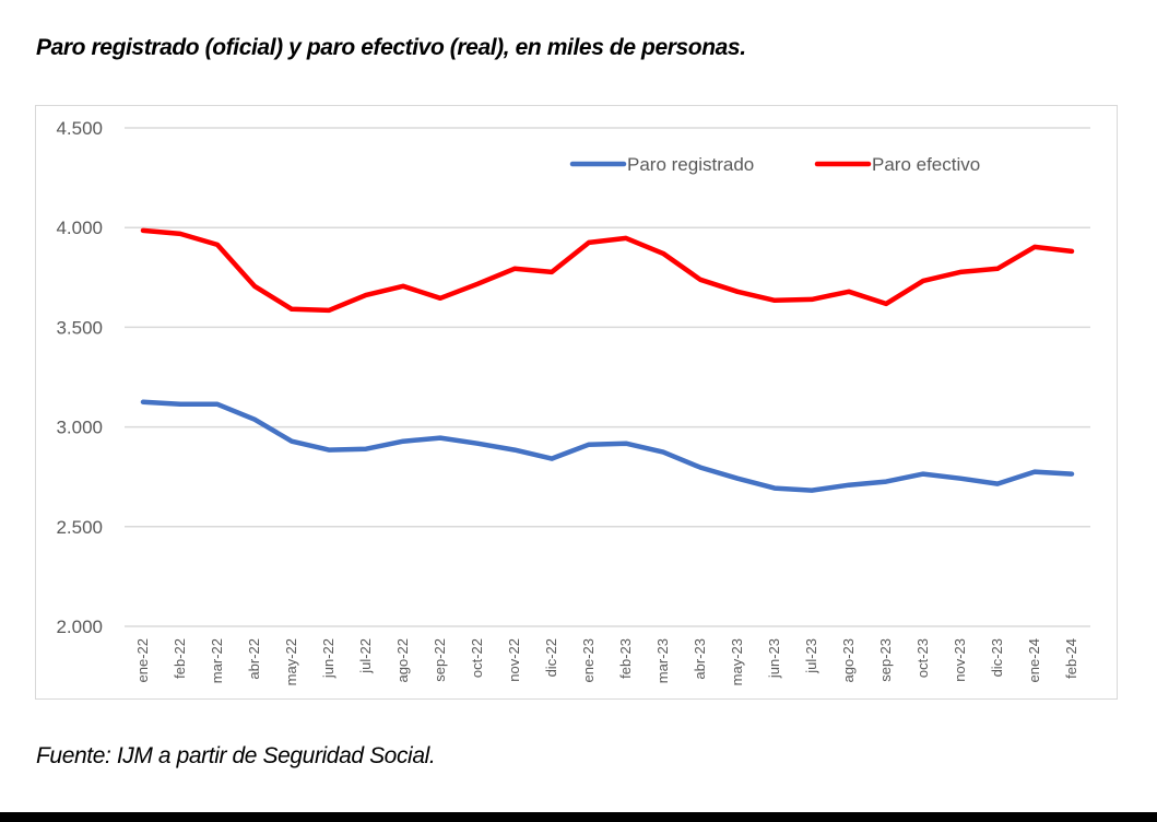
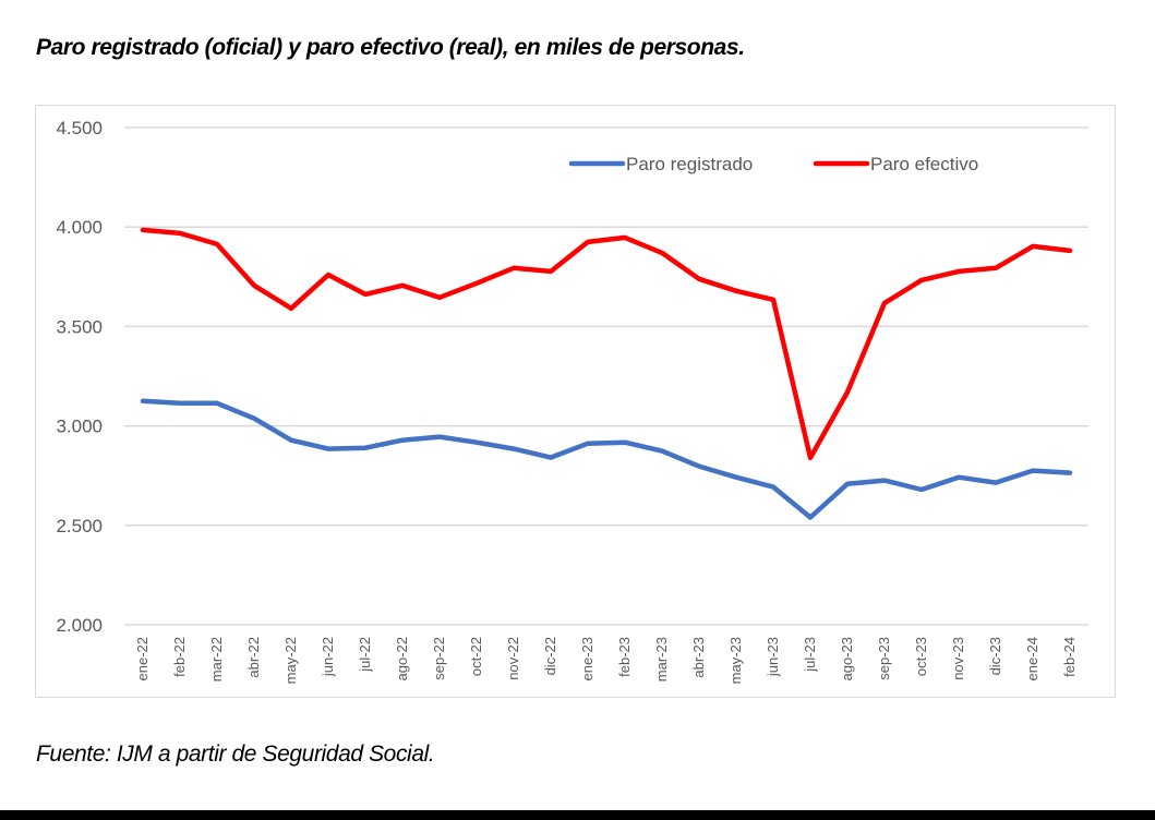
Paro efectivo/jun-22: 3580 -> 3760
Paro registrado/jul-23: 2680 -> 2540
Paro efectivo/jul-23: 3640 -> 2840
Paro efectivo/ago-23: 3680 -> 3170
Paro registrado/oct-23: 2760 -> 2680
